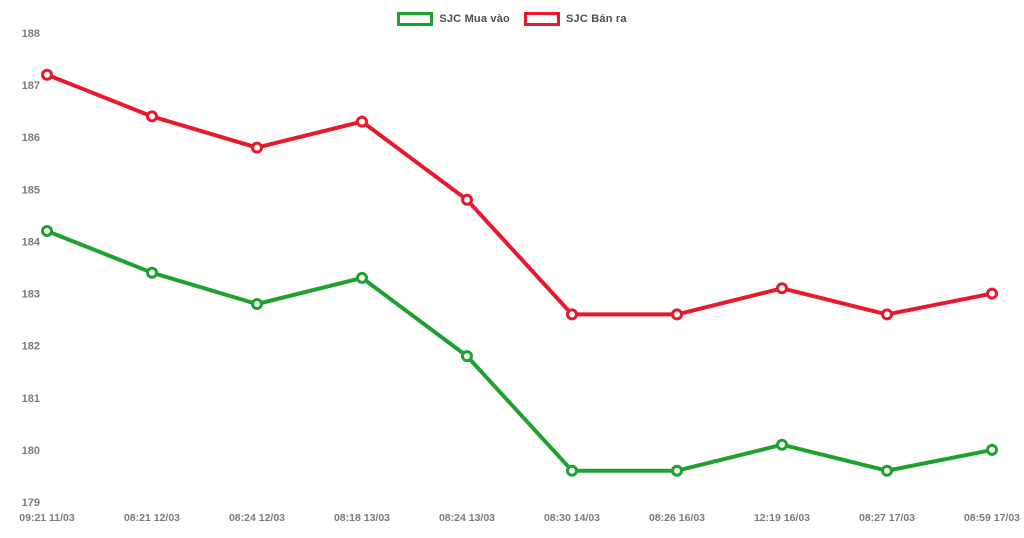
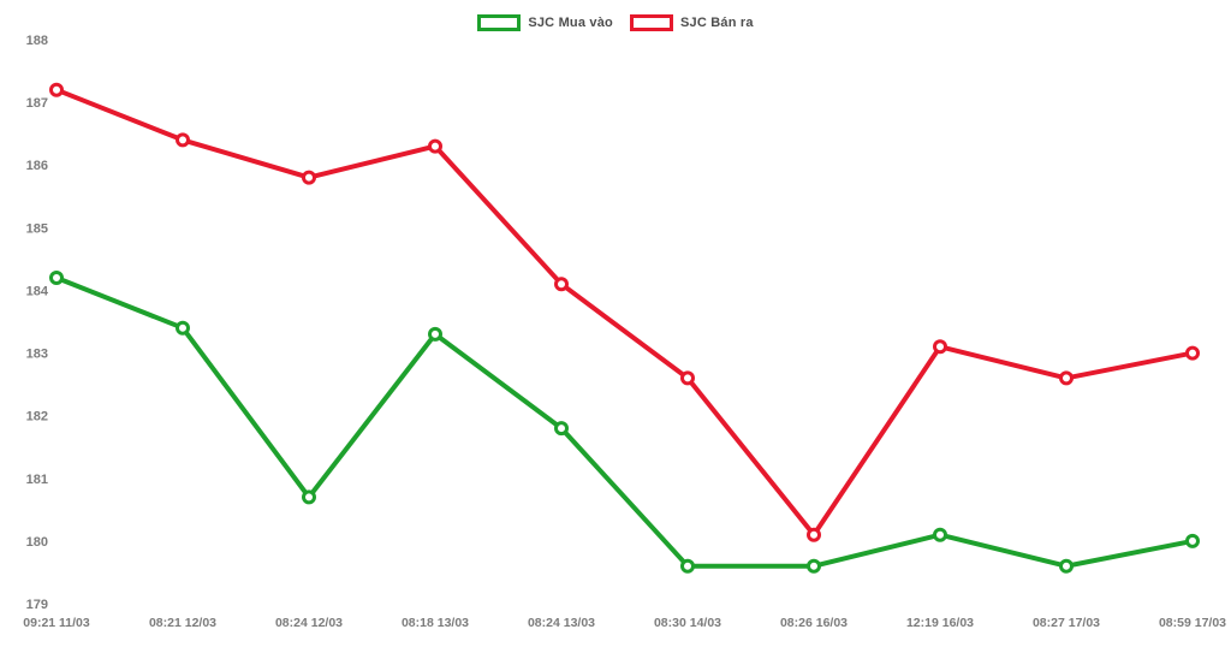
SJC Mua vào/08:24 12/03: 182.8 -> 180.7
SJC Bán ra/08:24 13/03: 184.8 -> 184.1
SJC Bán ra/08:26 16/03: 182.6 -> 180.1
